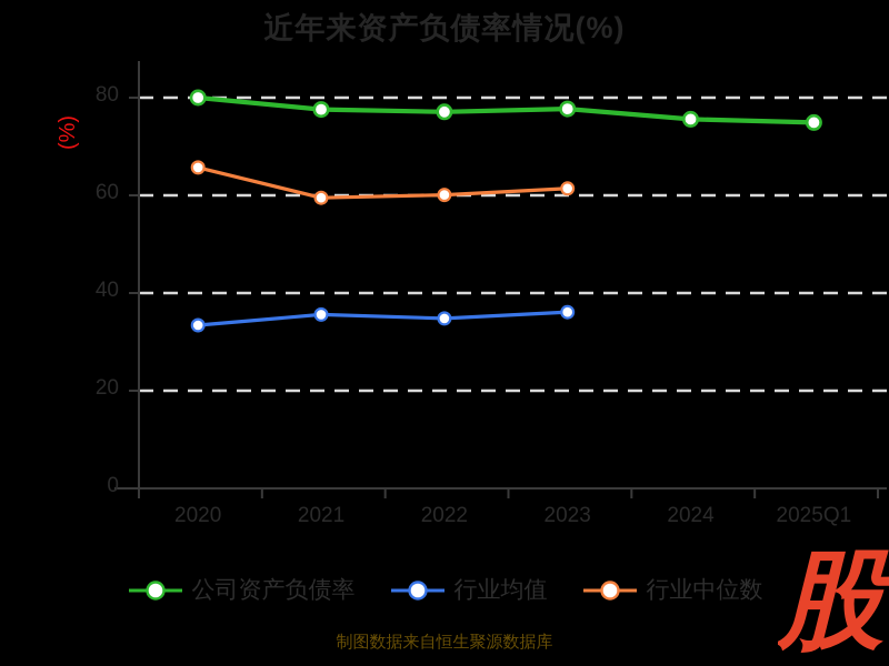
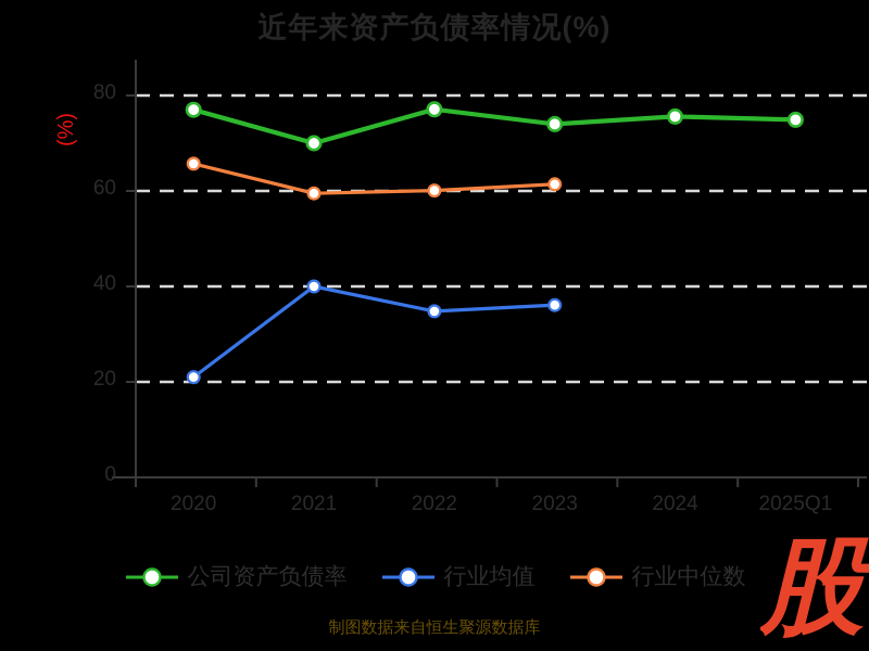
公司资产负债率/2020: 80 -> 77
行业均值/2020: 33 -> 21
公司资产负债率/2021: 78 -> 70
行业均值/2021: 36 -> 40
公司资产负债率/2023: 78 -> 74
